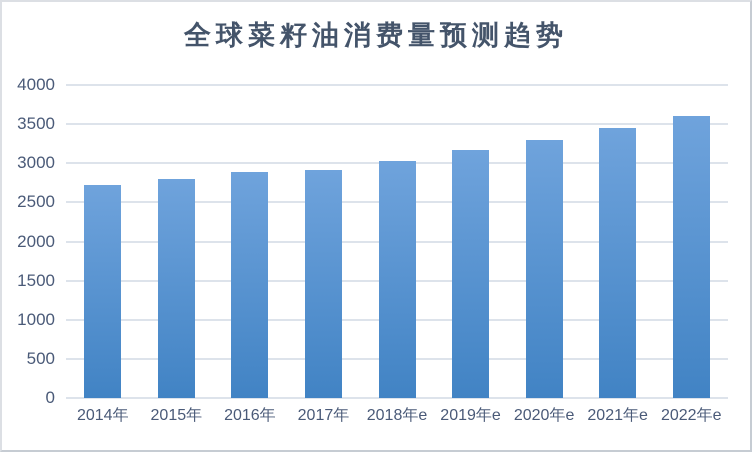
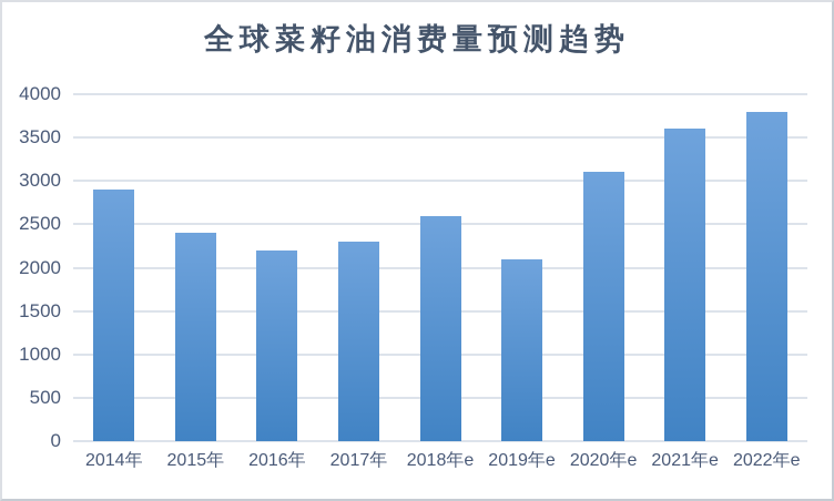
2014年: 2700 -> 2900
2015年: 2800 -> 2400
2016年: 2900 -> 2200
2017年: 2900 -> 2300
2018年e: 3000 -> 2600
2019年e: 3200 -> 2100
2020年e: 3300 -> 3100
2021年e: 3400 -> 3600
2022年e: 3600 -> 3800
